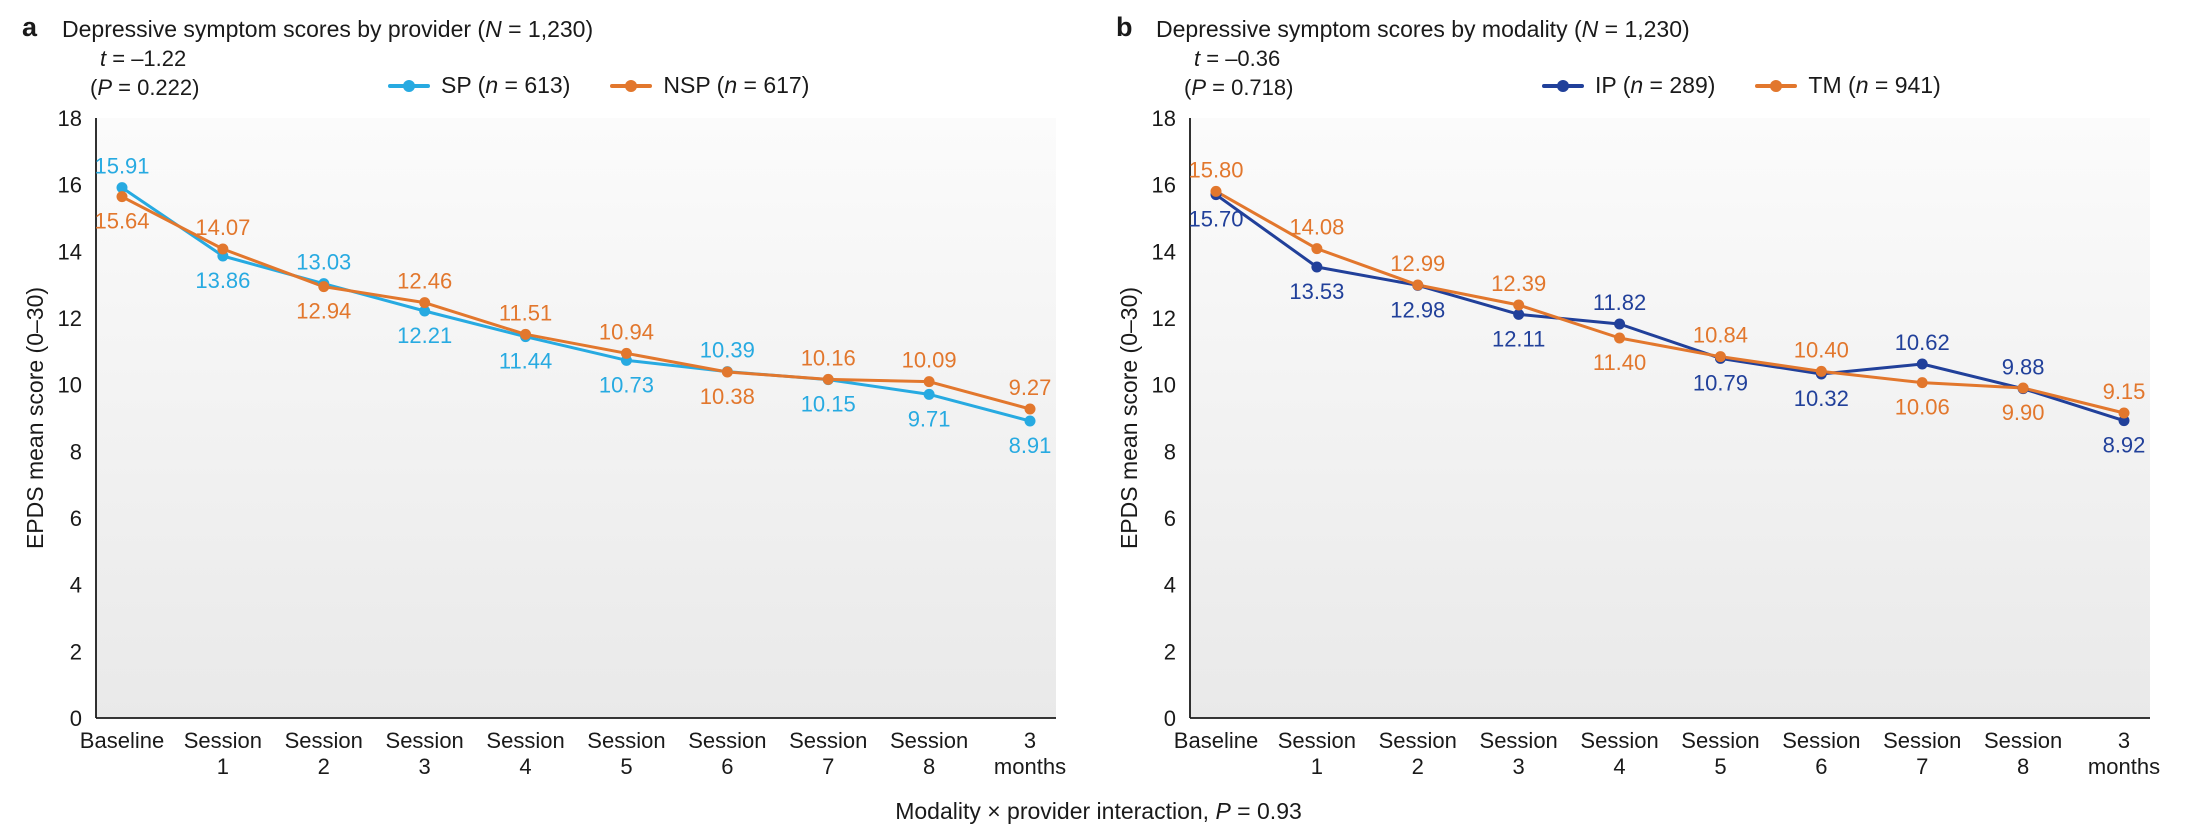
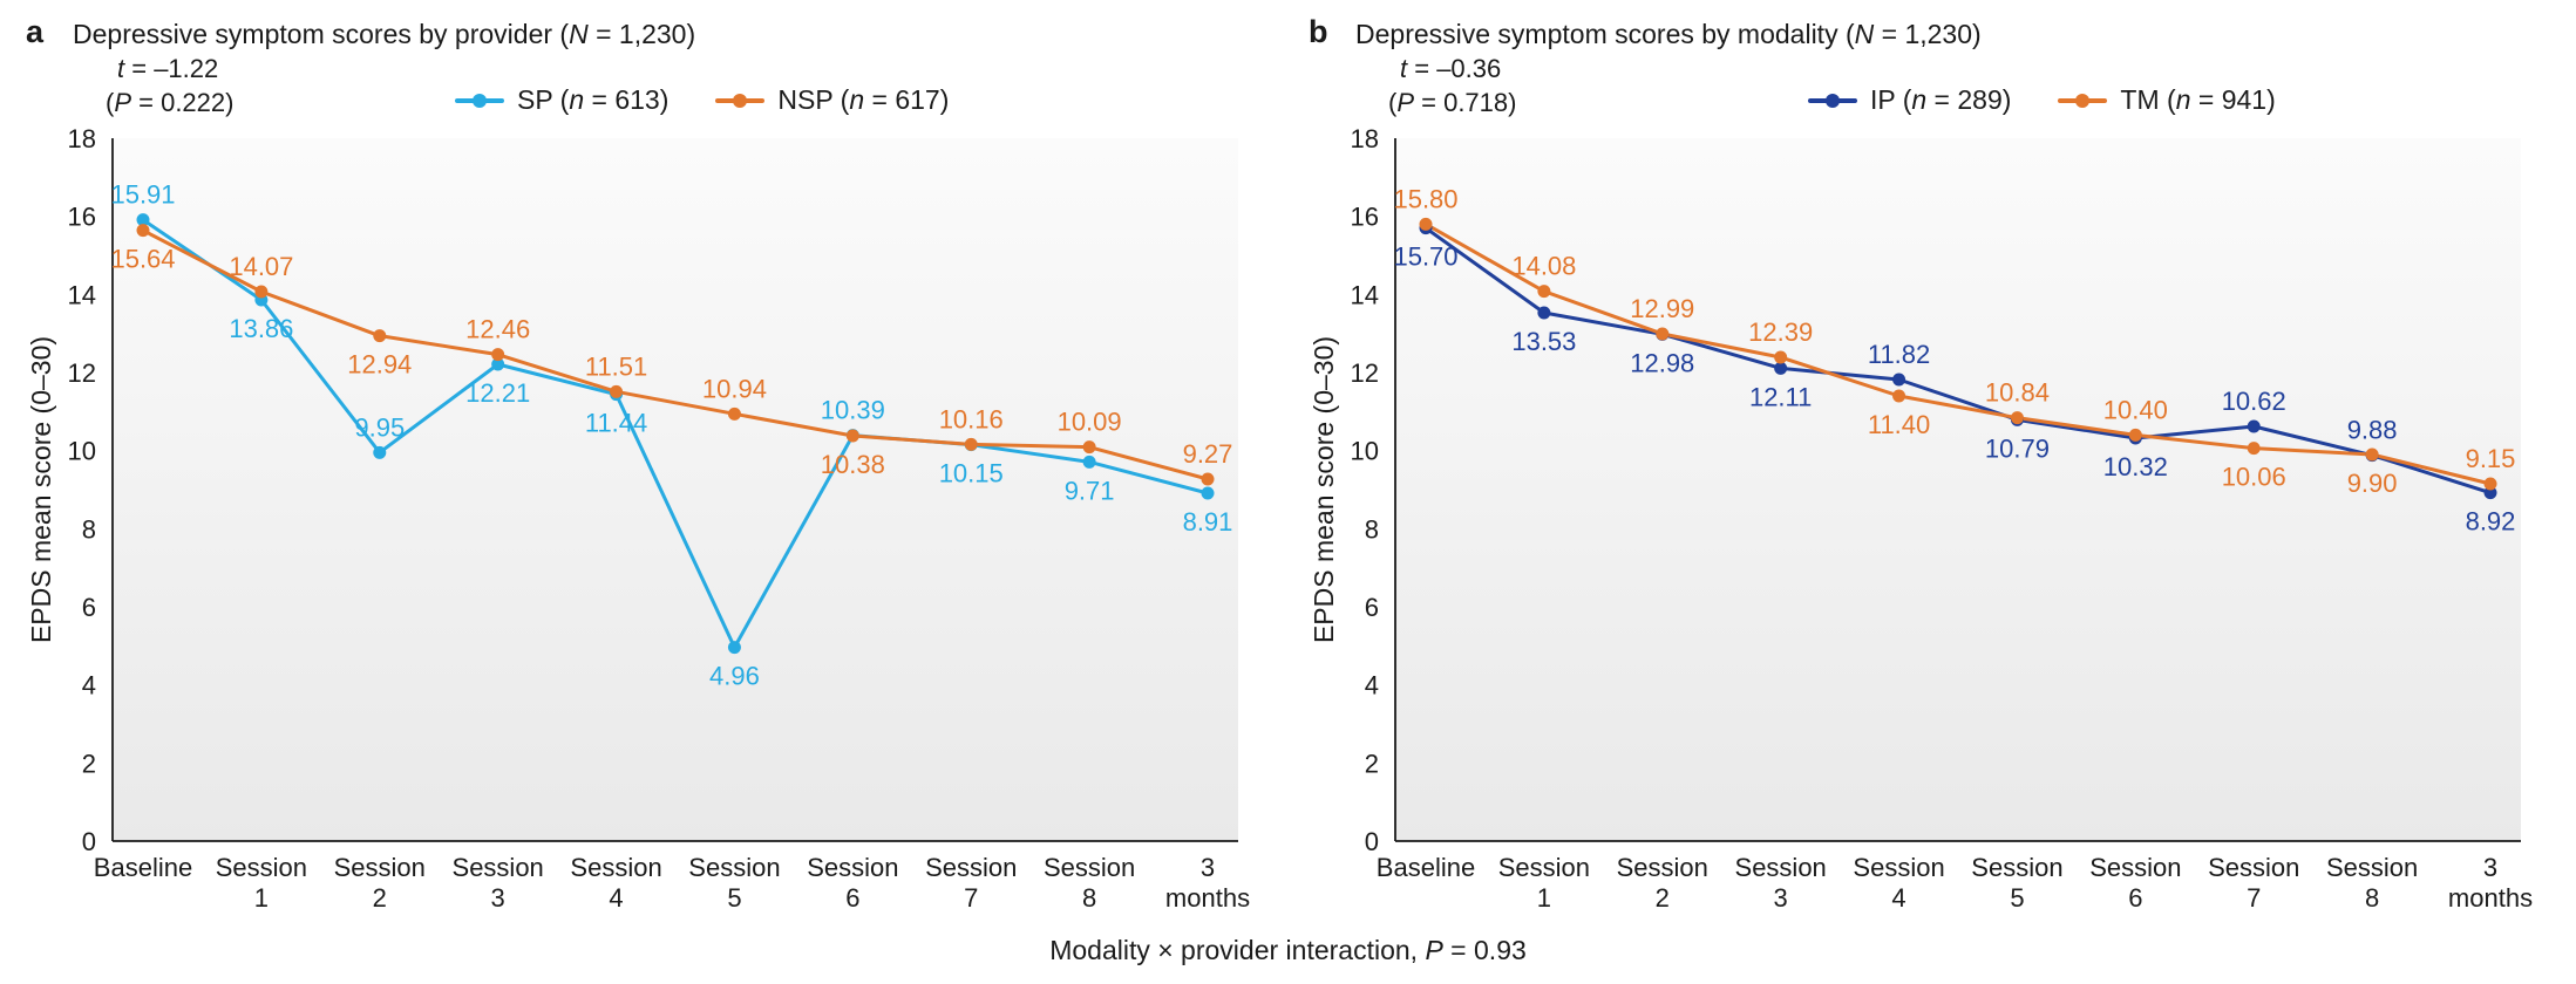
Depressive symptom scores by provider (N = 1,230)/SP (n = 613)/Session 2: 13.03 -> 9.95
Depressive symptom scores by provider (N = 1,230)/SP (n = 613)/Session 5: 10.73 -> 4.96
